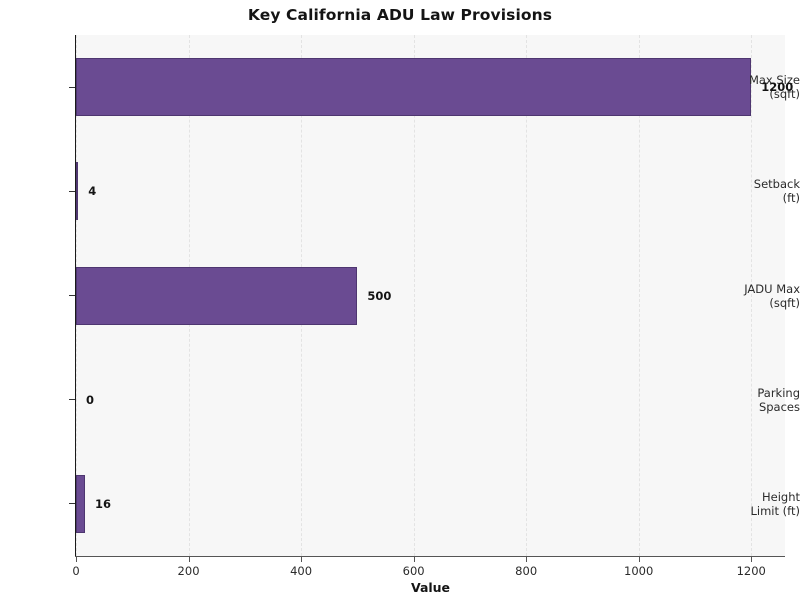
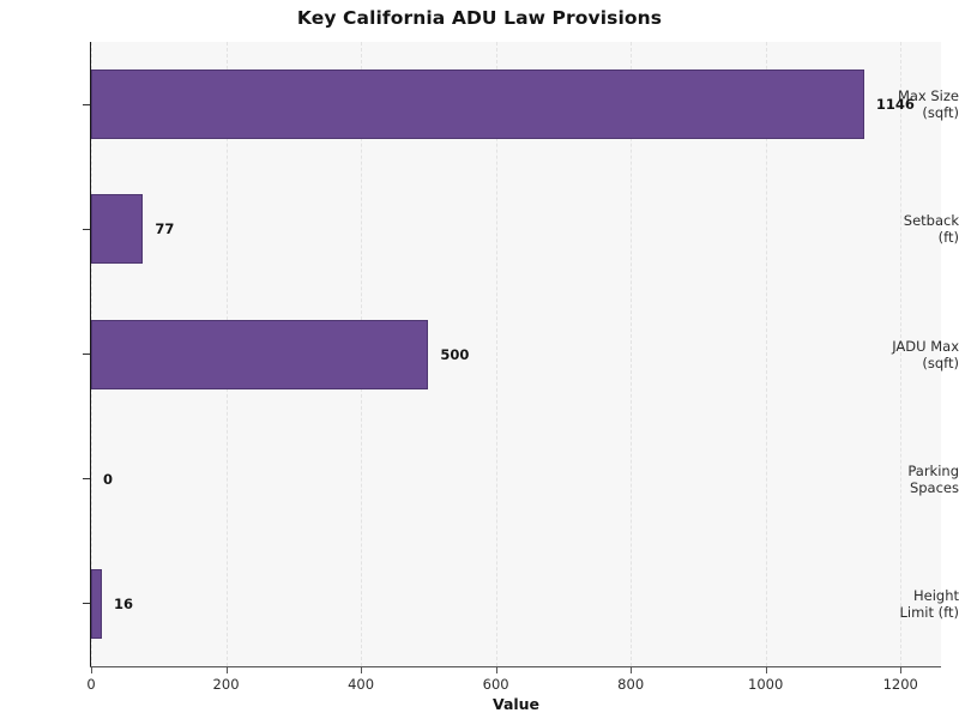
Max Size (sqft): 1200 -> 1146
Setback (ft): 4 -> 77
